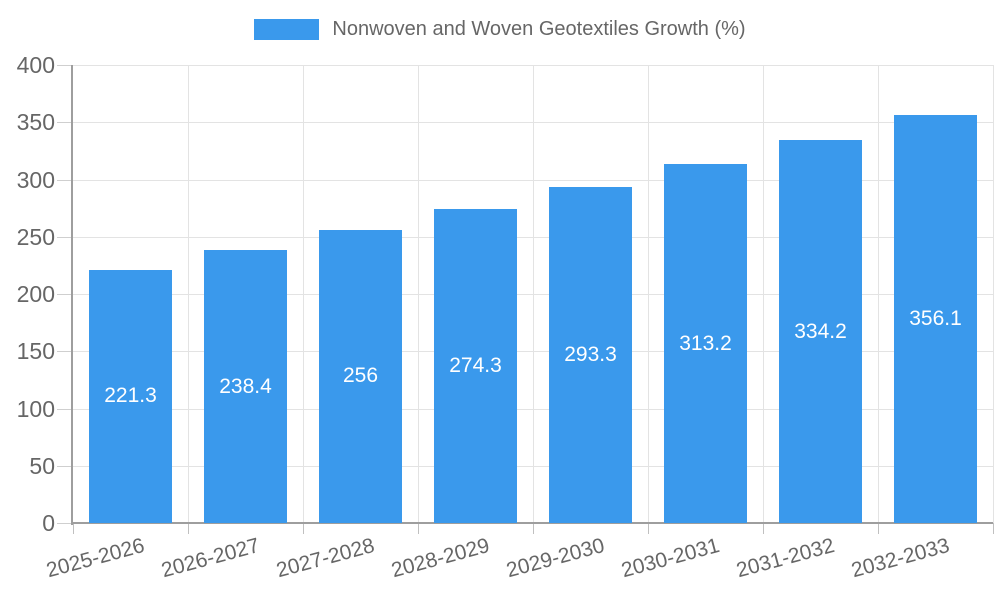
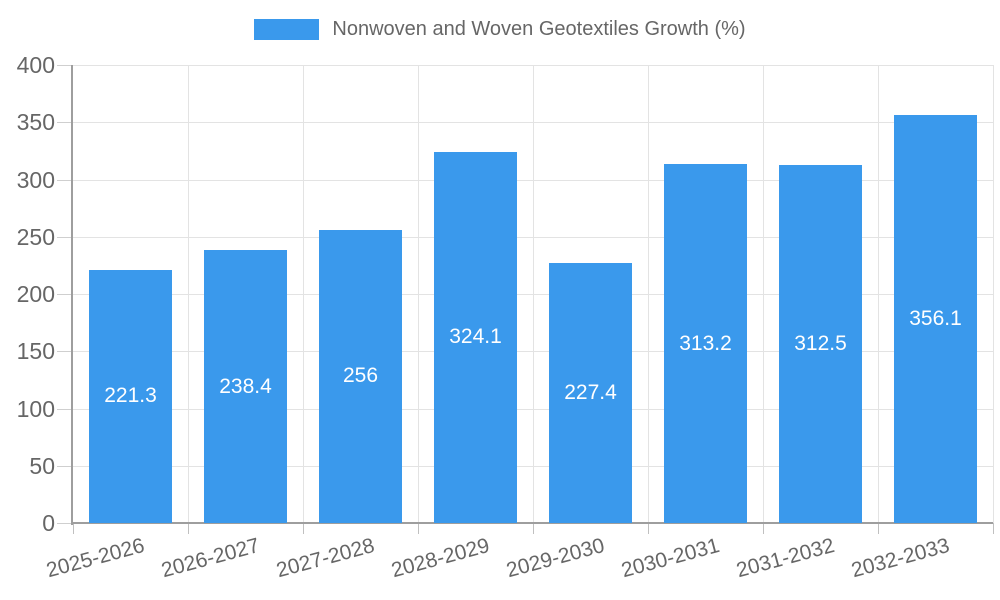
2028-2029: 274.3 -> 324.1
2029-2030: 293.3 -> 227.4
2031-2032: 334.2 -> 312.5
